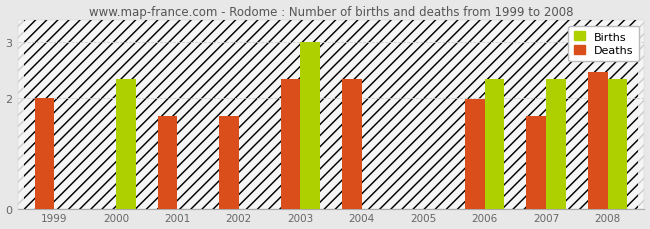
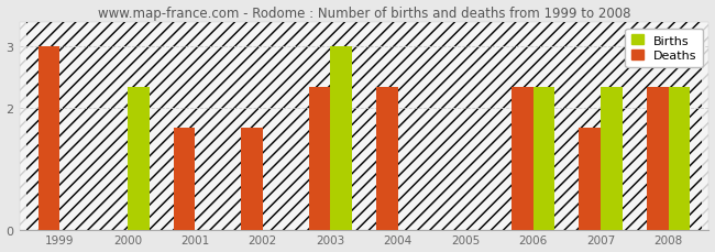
Deaths/1999: 2.00 -> 3.00
Deaths/2006: 1.98 -> 2.33
Deaths/2008: 2.46 -> 2.33
